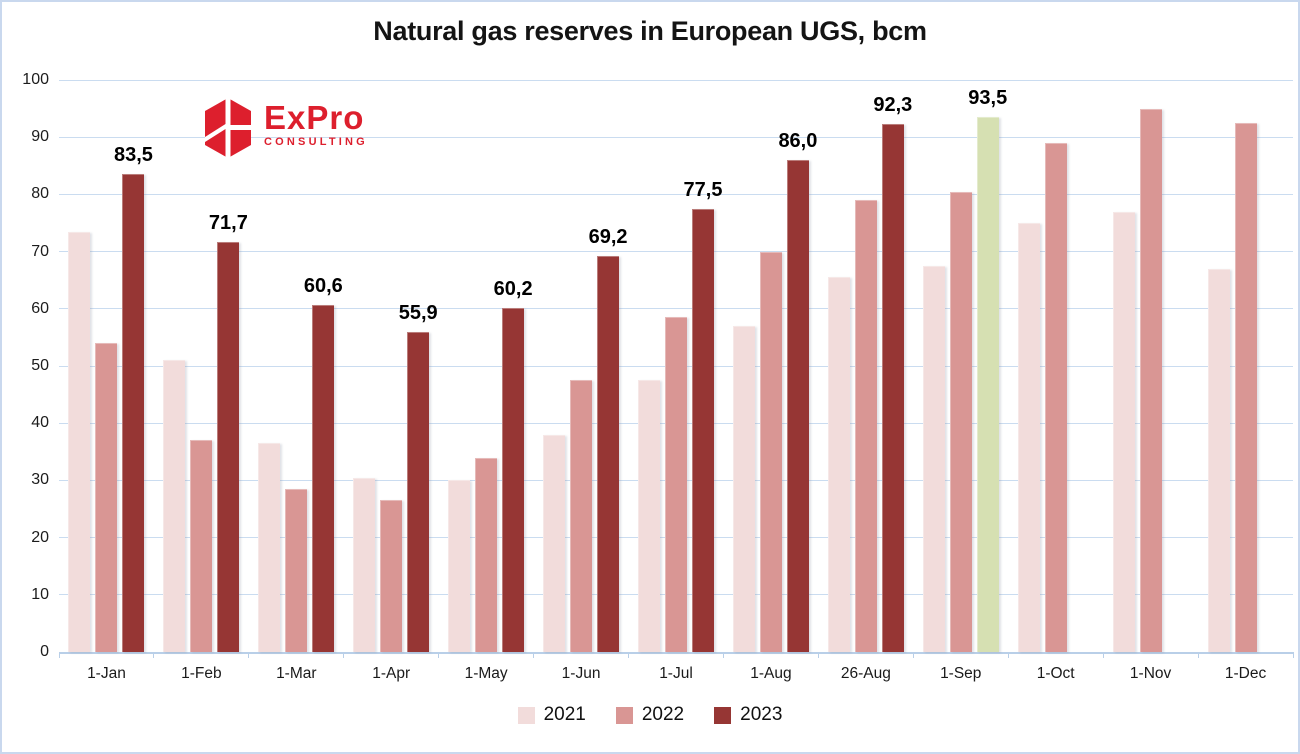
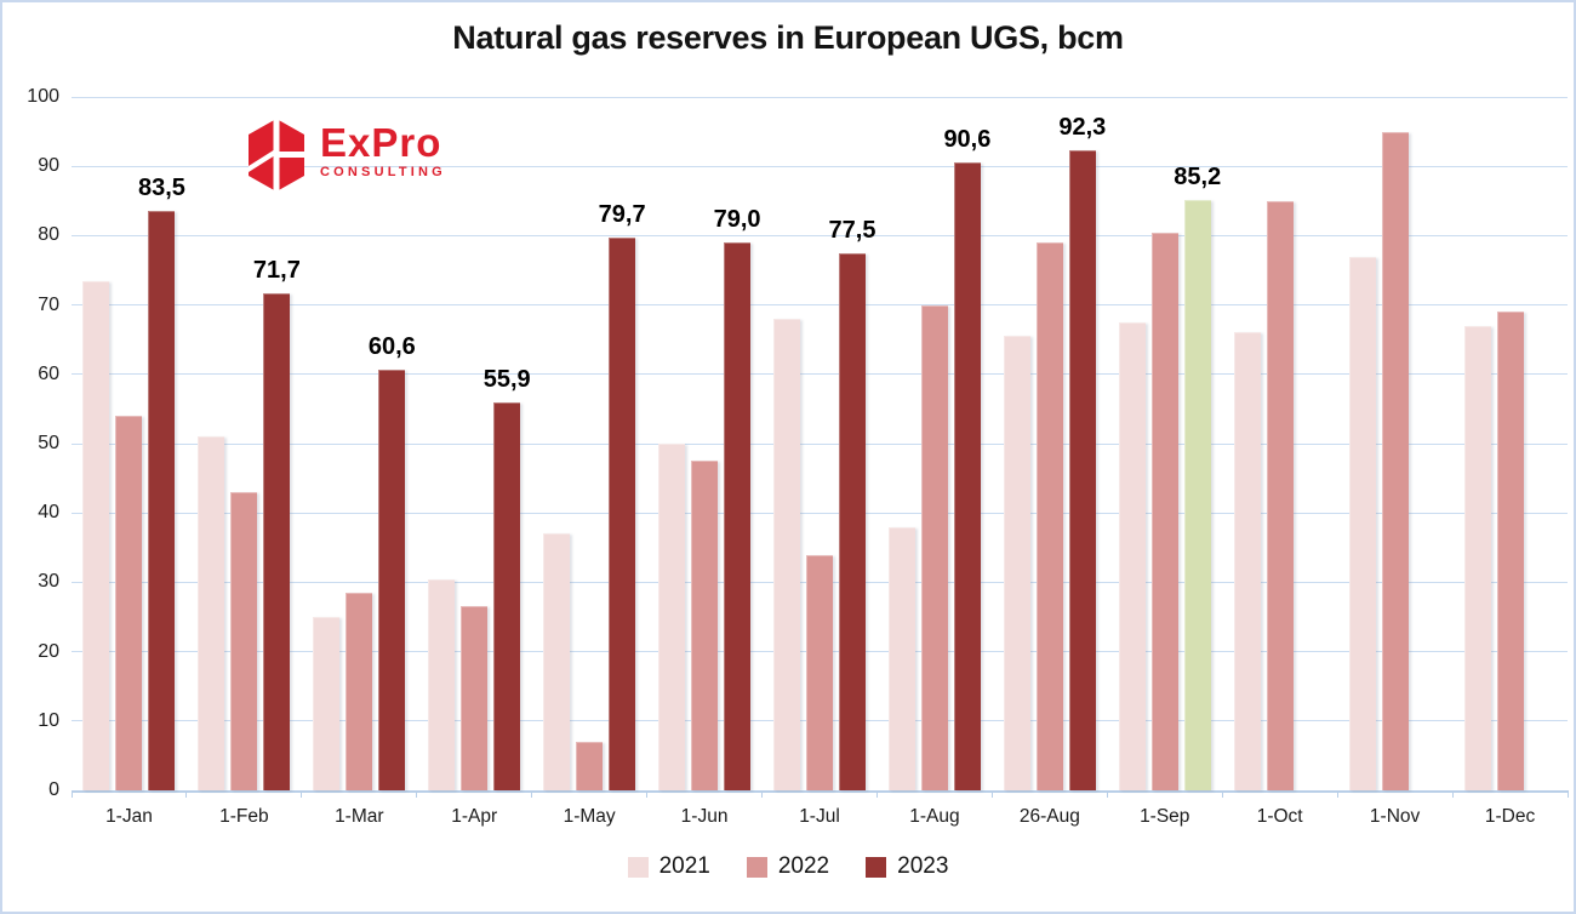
2022/1-Feb: 37 -> 43
2021/1-Mar: 36 -> 25
2021/1-May: 30 -> 37
2022/1-May: 34 -> 7
2023/1-May: 60,2 -> 79,7
2021/1-Jun: 38 -> 50
2023/1-Jun: 69,2 -> 79,0
2021/1-Jul: 48 -> 68
2022/1-Jul: 58 -> 34
2021/1-Aug: 57 -> 38
2023/1-Aug: 86,0 -> 90,6
2023/1-Sep: 93,5 -> 85,2
2021/1-Oct: 75 -> 66
2022/1-Oct: 89 -> 85
2022/1-Dec: 92 -> 69
